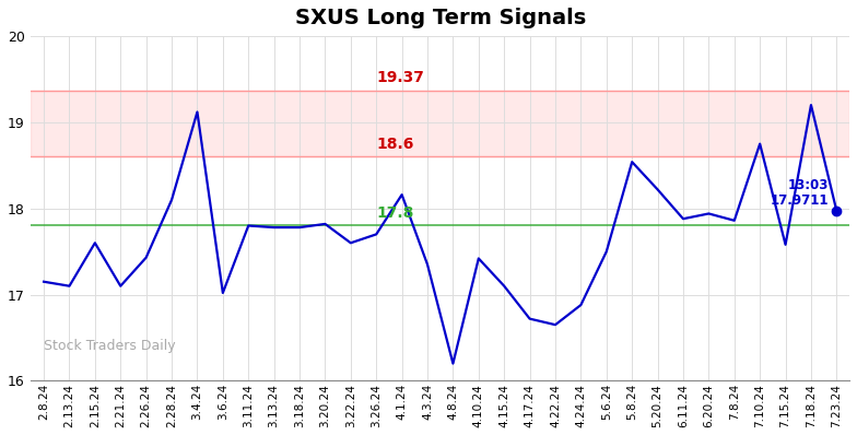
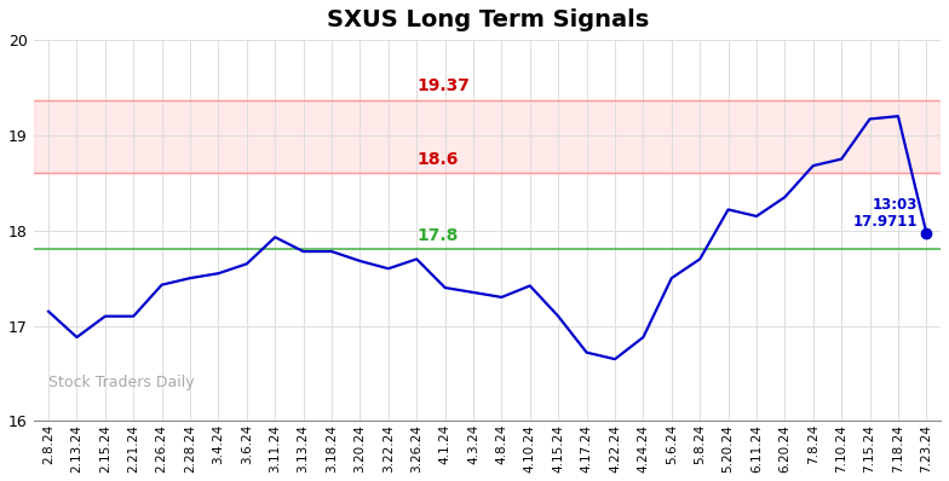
2.13.24: 17.10 -> 16.88
2.15.24: 17.60 -> 17.10
2.28.24: 18.10 -> 17.50
3.4.24: 19.12 -> 17.55
3.6.24: 17.02 -> 17.65
3.11.24: 17.80 -> 17.93
3.20.24: 17.82 -> 17.68
4.1.24: 18.16 -> 17.40
4.8.24: 16.20 -> 17.30
5.8.24: 18.54 -> 17.70
6.11.24: 17.88 -> 18.15
6.20.24: 17.94 -> 18.35
7.8.24: 17.86 -> 18.68
7.15.24: 17.58 -> 19.17
